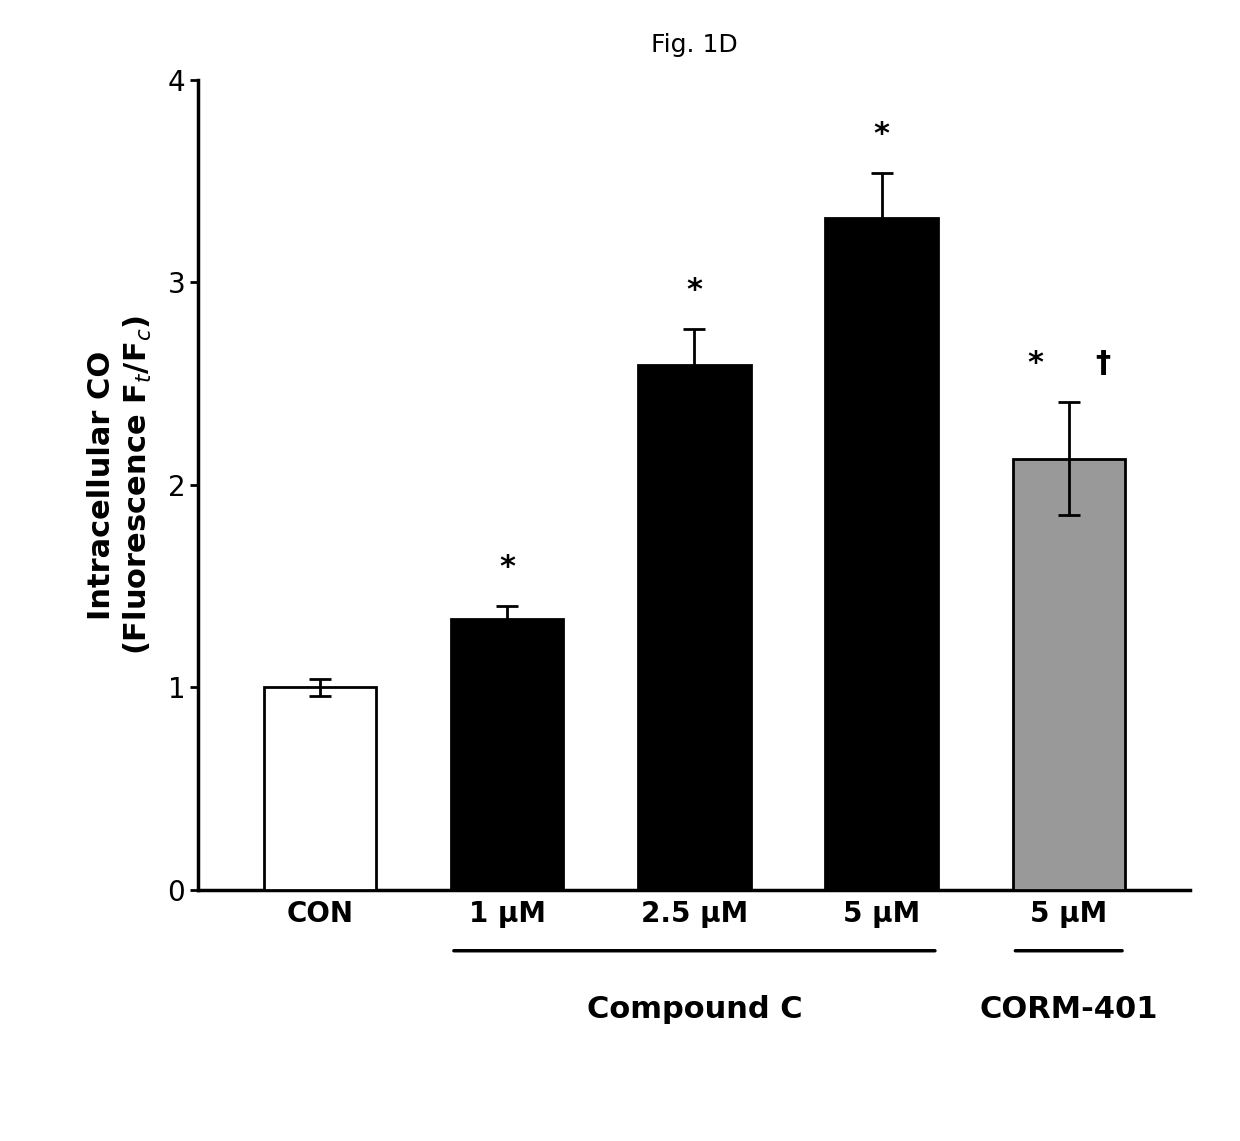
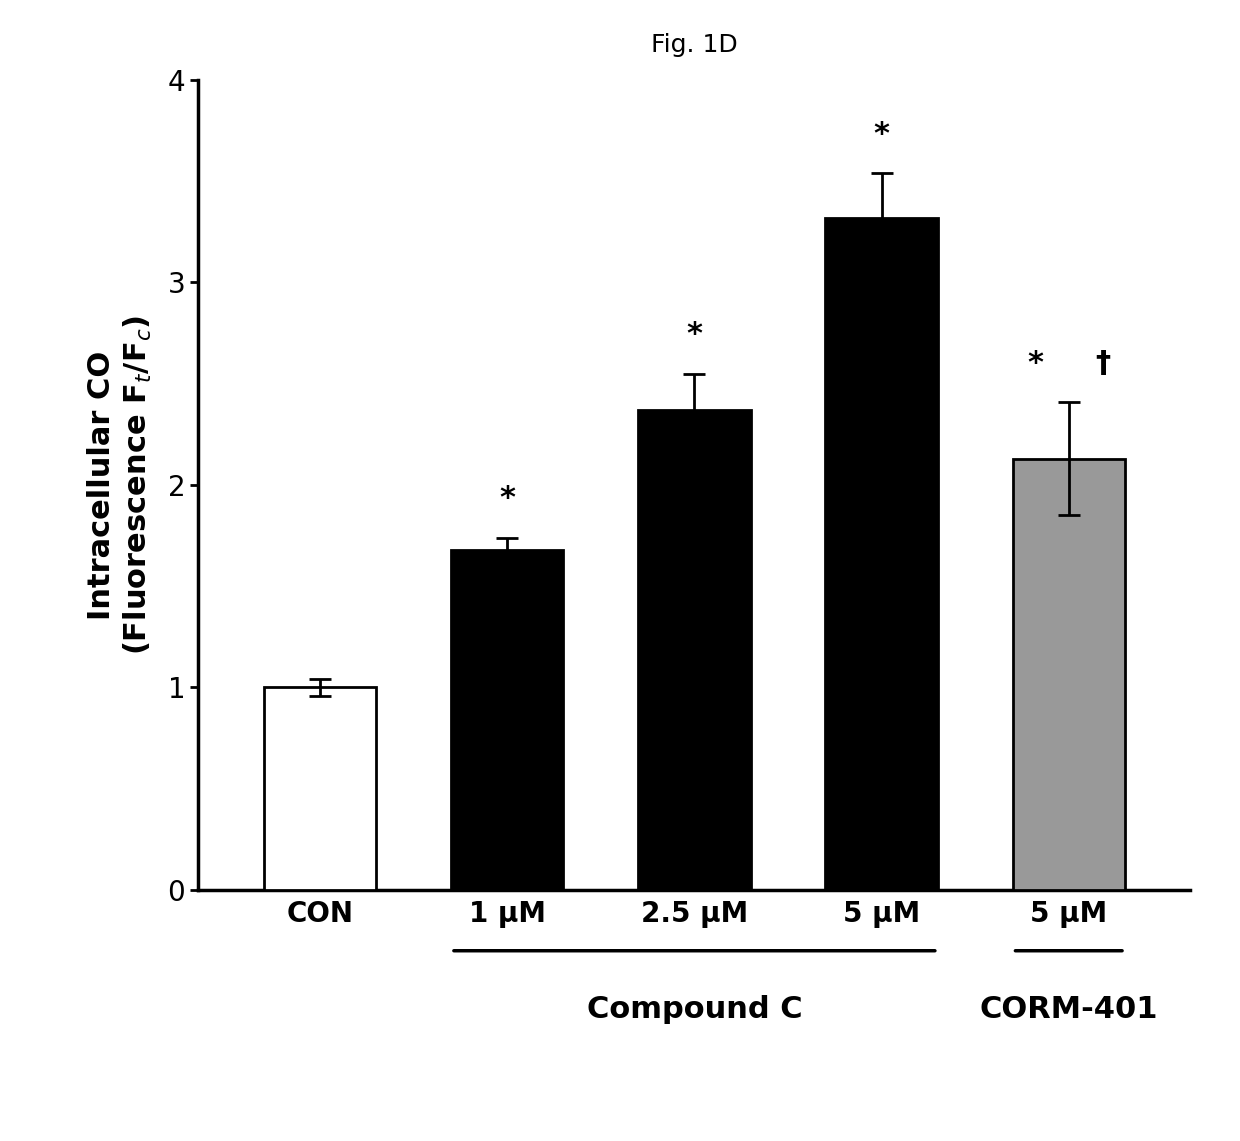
1 μM: 1.34 -> 1.68
2.5 μM: 2.59 -> 2.37
